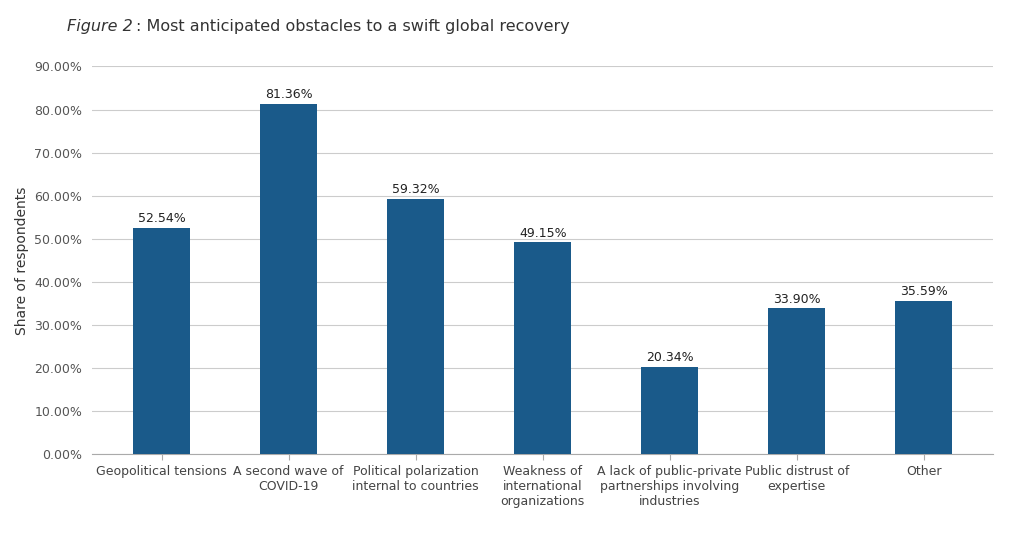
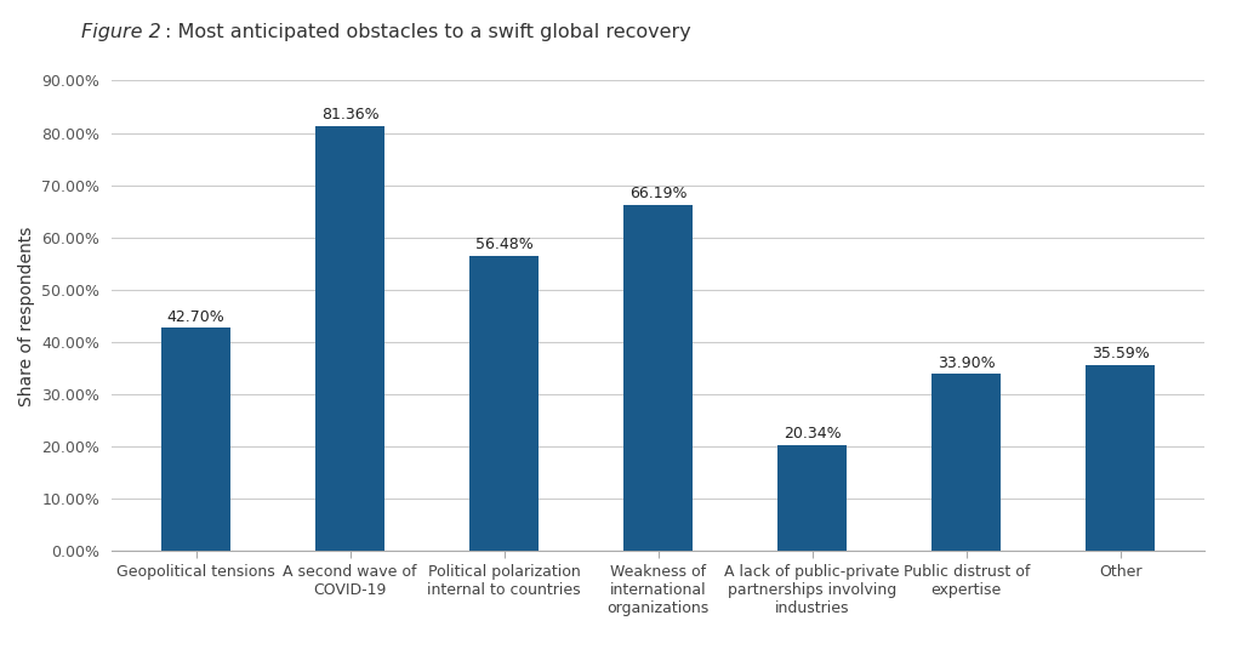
Geopolitical tensions: 52.54% -> 42.70%
Political polarization internal to countries: 59.32% -> 56.48%
Weakness of international organizations: 49.15% -> 66.19%
